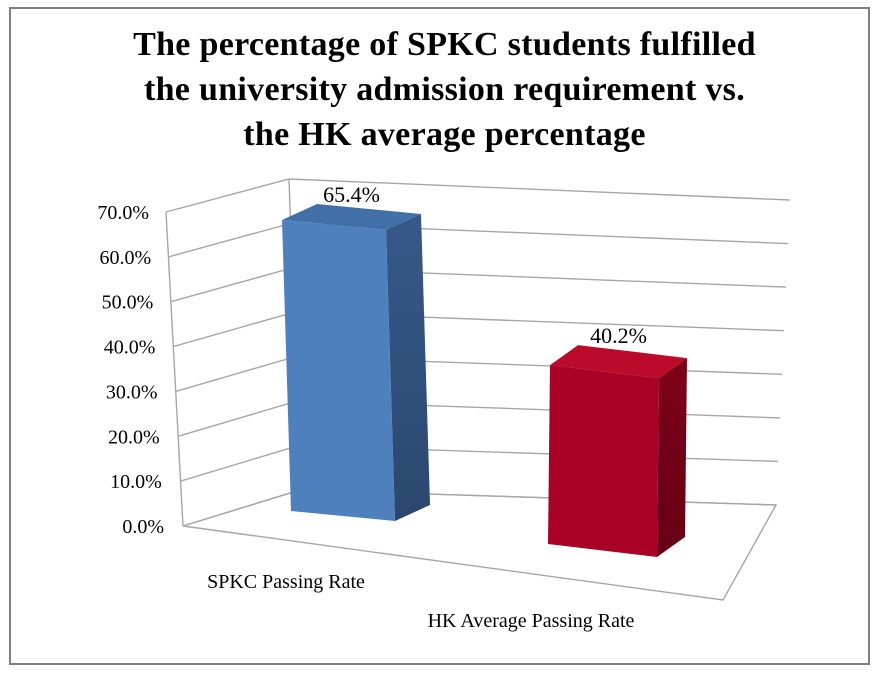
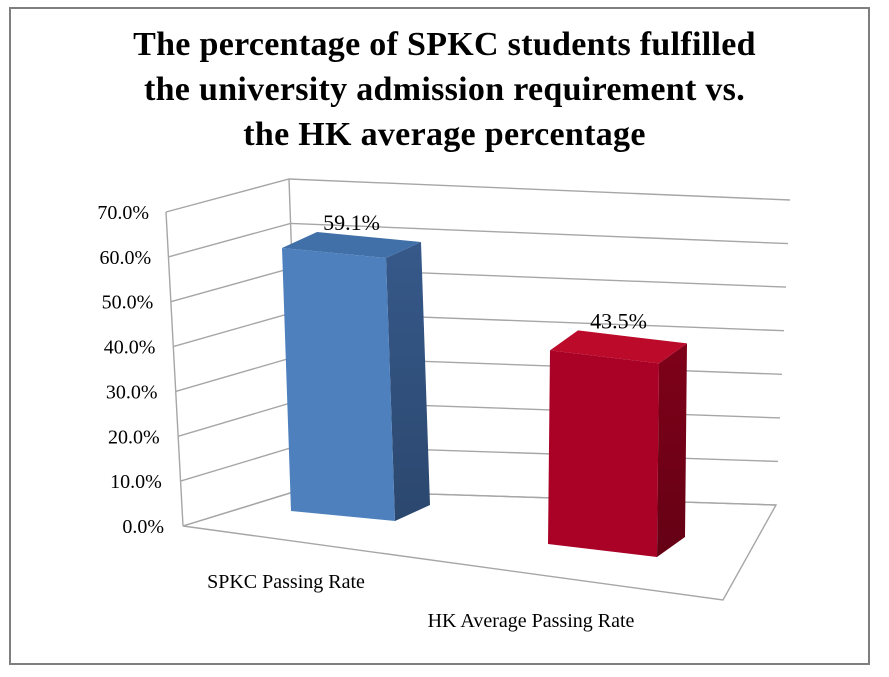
SPKC Passing Rate: 65.4% -> 59.1%
HK Average Passing Rate: 40.2% -> 43.5%
